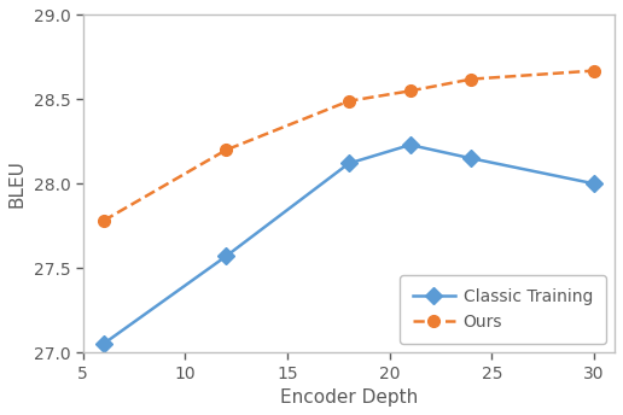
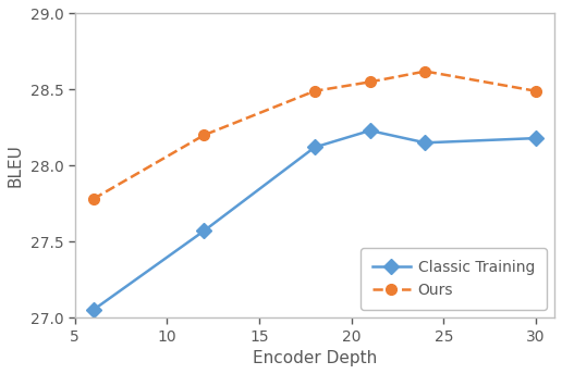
Classic Training/30: 28.00 -> 28.18
Ours/30: 28.67 -> 28.49
